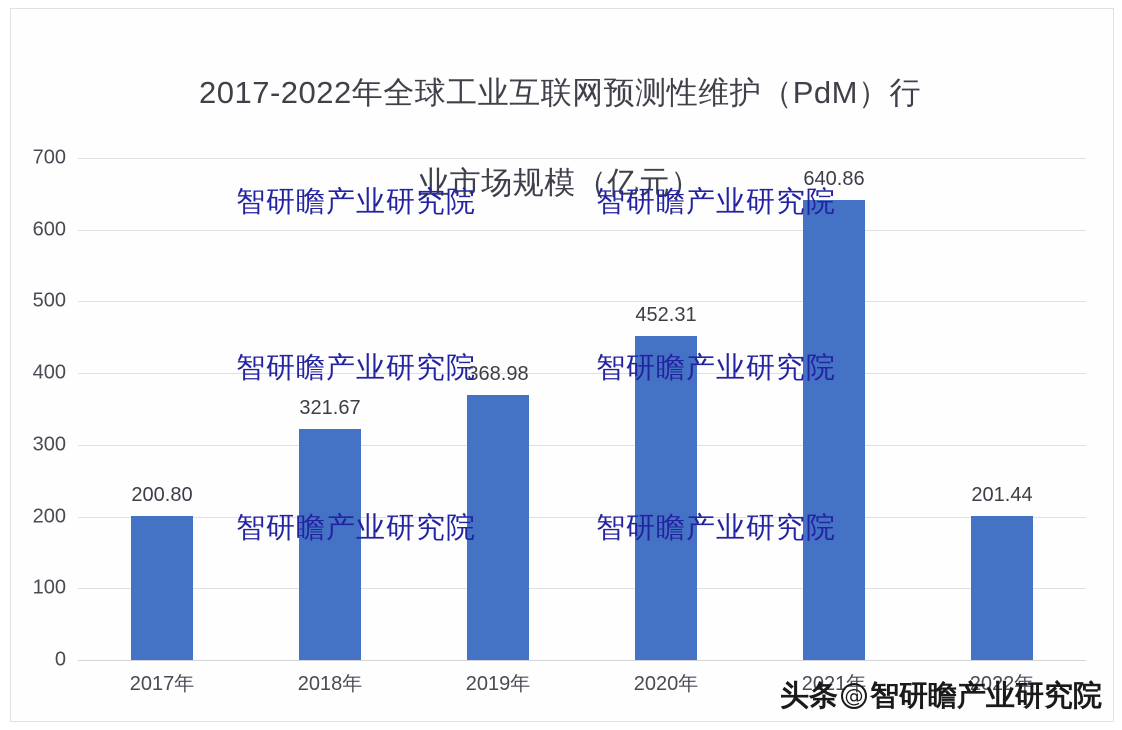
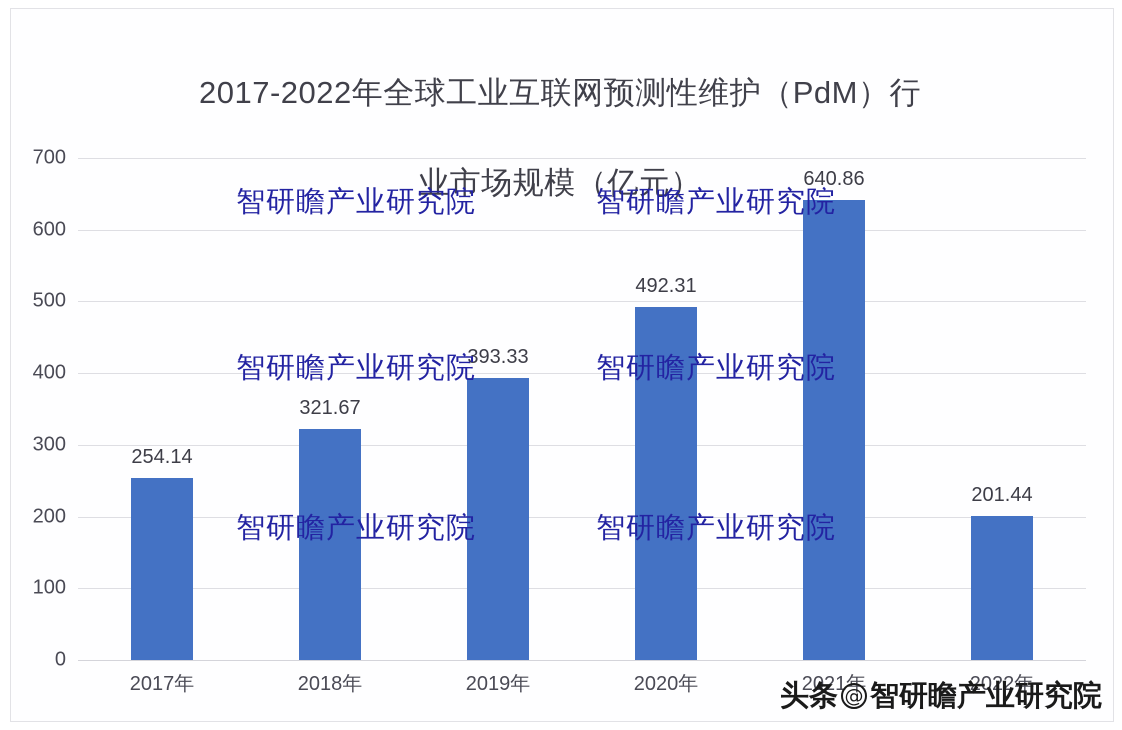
2017年: 200.80 -> 254.14
2019年: 368.98 -> 393.33
2020年: 452.31 -> 492.31
